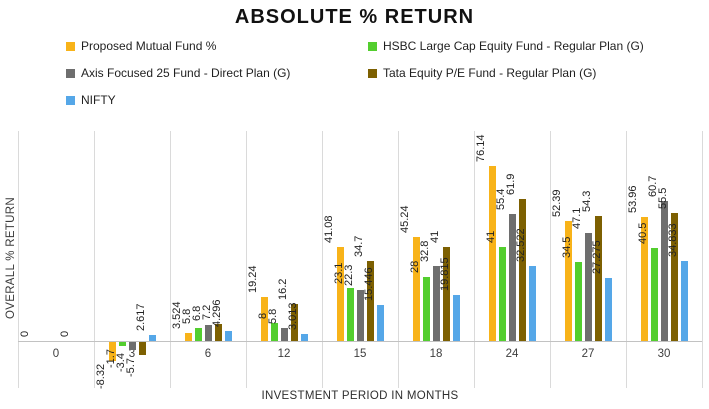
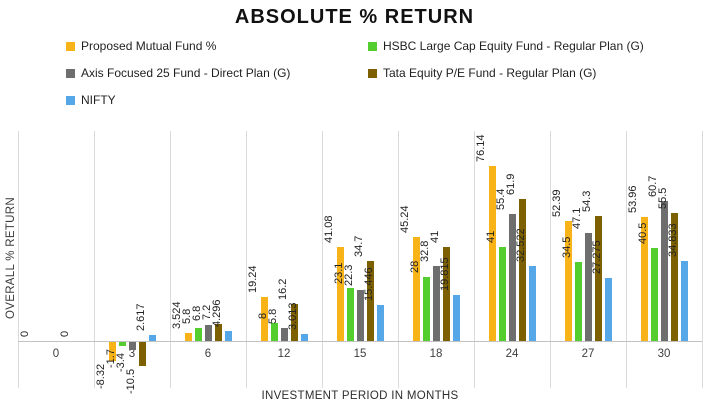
Tata Equity P/E Fund - Regular Plan (G)/3: -5.7 -> -10.5
